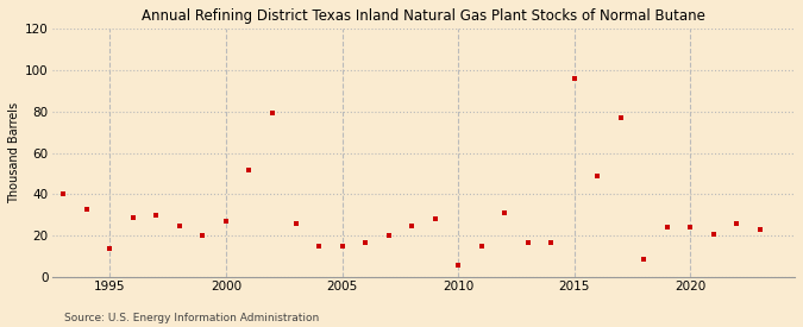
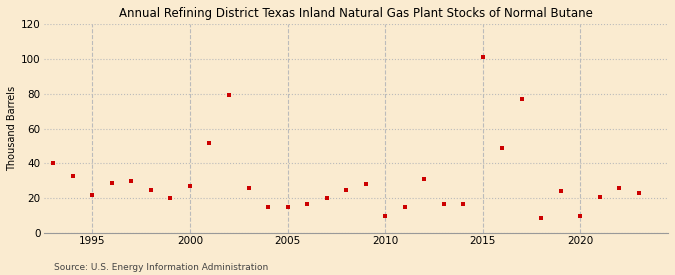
1995: 14 -> 22
2010: 6 -> 10
2015: 96 -> 101
2020: 24 -> 10
